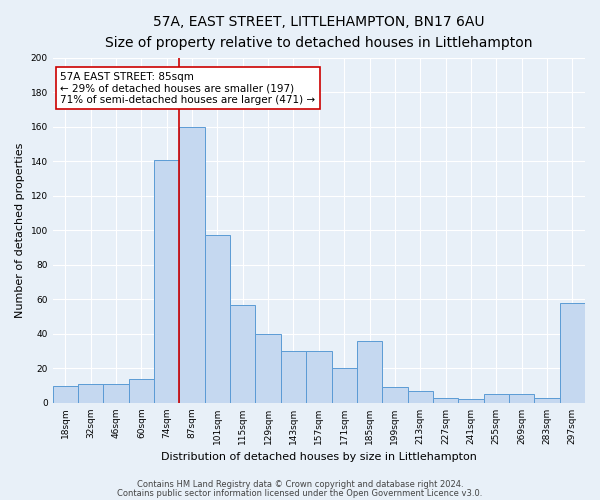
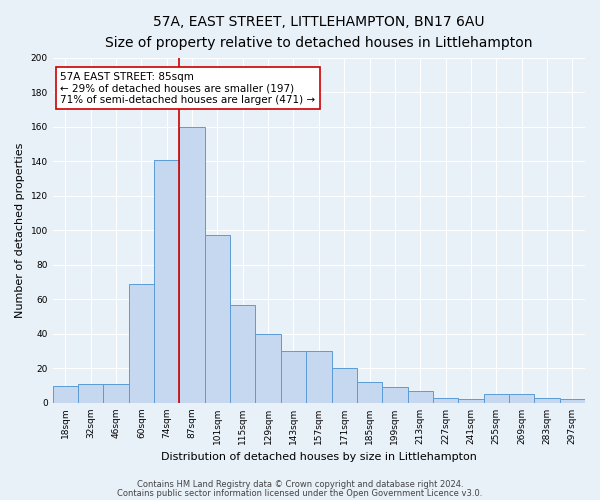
60sqm: 14 -> 69
185sqm: 36 -> 12
297sqm: 58 -> 2
